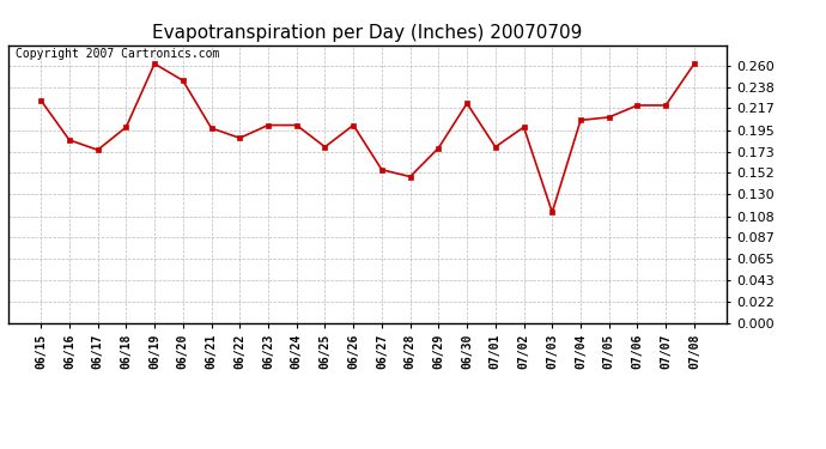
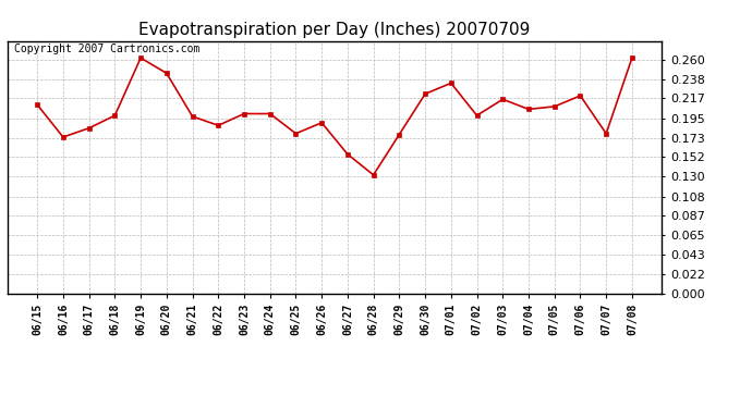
06/15: 0.225 -> 0.210
06/16: 0.185 -> 0.174
06/17: 0.175 -> 0.184
06/26: 0.200 -> 0.190
06/28: 0.148 -> 0.132
07/01: 0.178 -> 0.234
07/03: 0.112 -> 0.216
07/07: 0.220 -> 0.178
